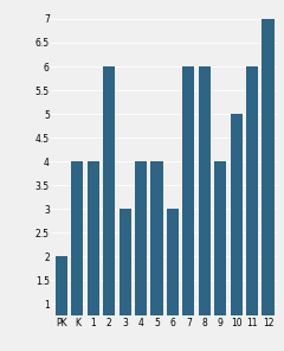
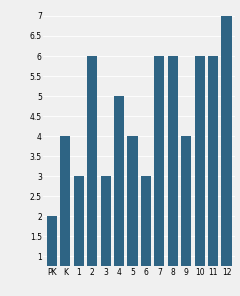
1: 4 -> 3
4: 4 -> 5
10: 5 -> 6
